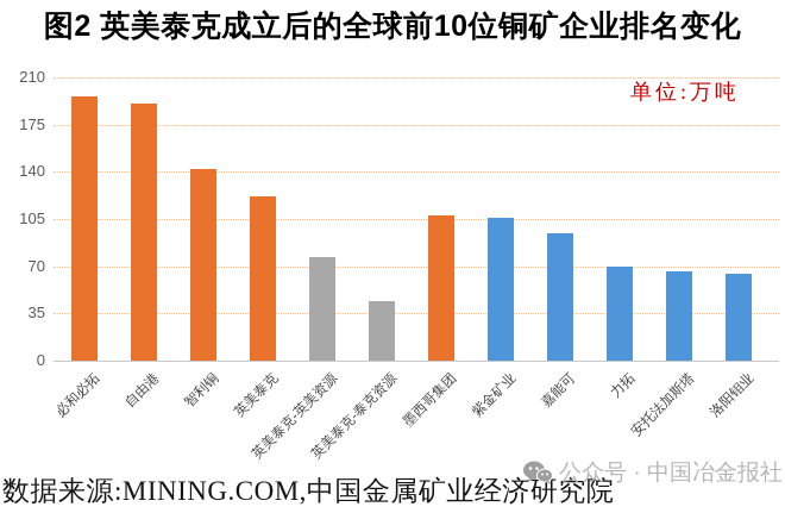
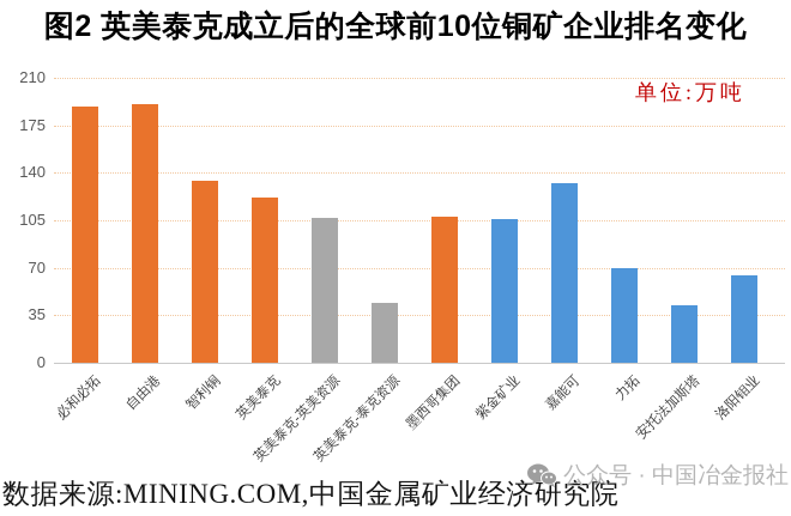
必和必拓: 196 -> 189
智利铜: 142 -> 134
英美泰克-英美资源: 77 -> 107
嘉能可: 94 -> 132
安托法加斯塔: 66 -> 42
